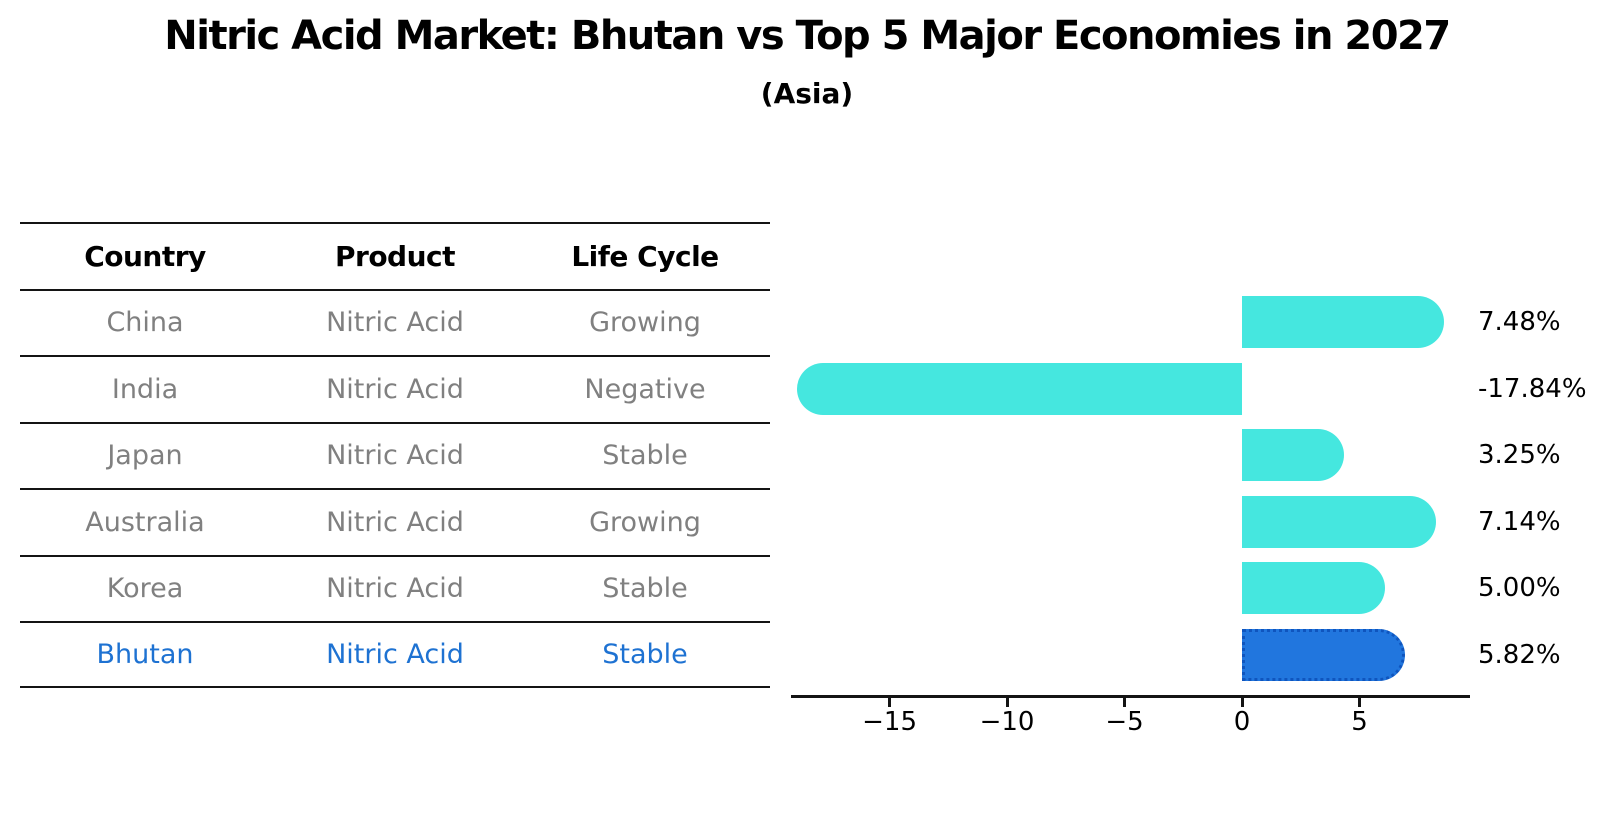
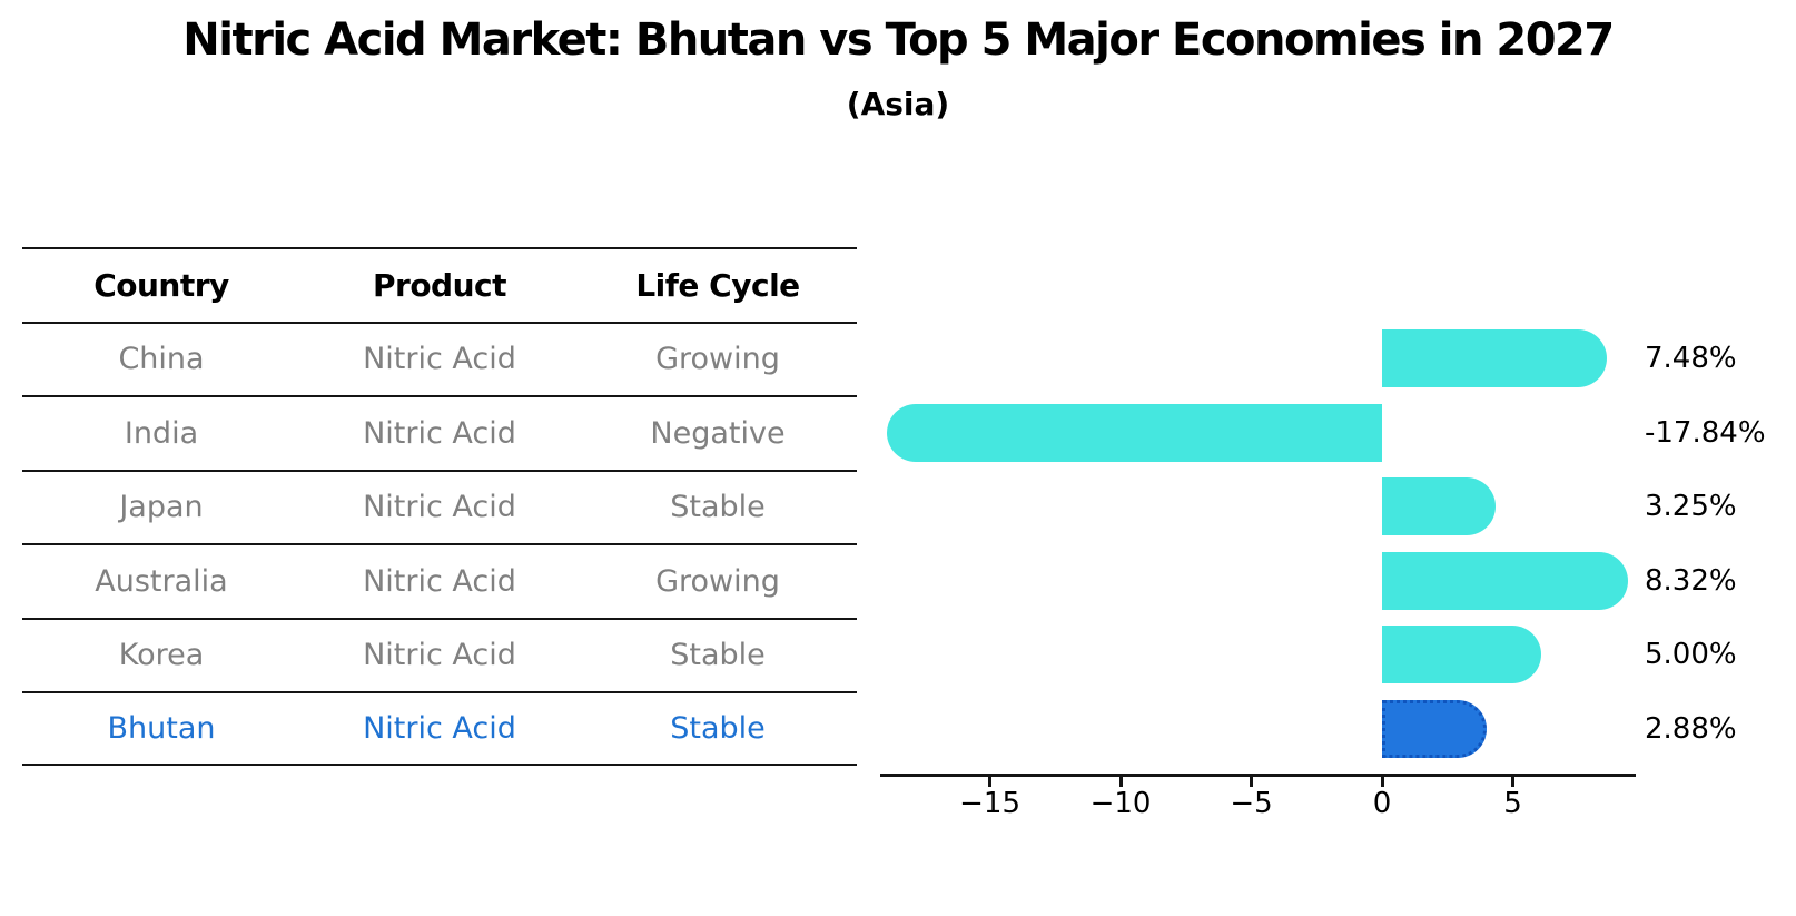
Australia: 7.14% -> 8.32%
Bhutan: 5.82% -> 2.88%
